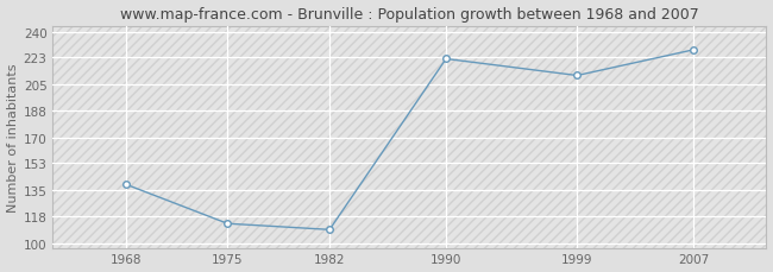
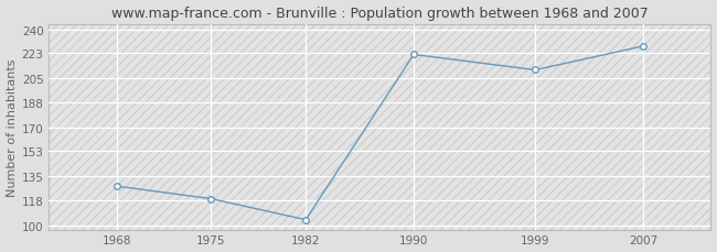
1968: 139 -> 128
1975: 113 -> 119
1982: 109 -> 104
